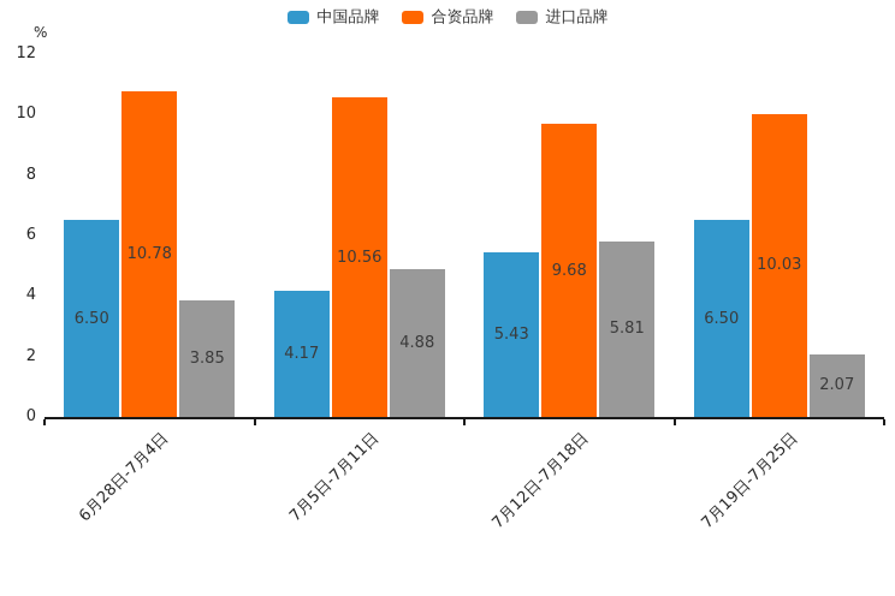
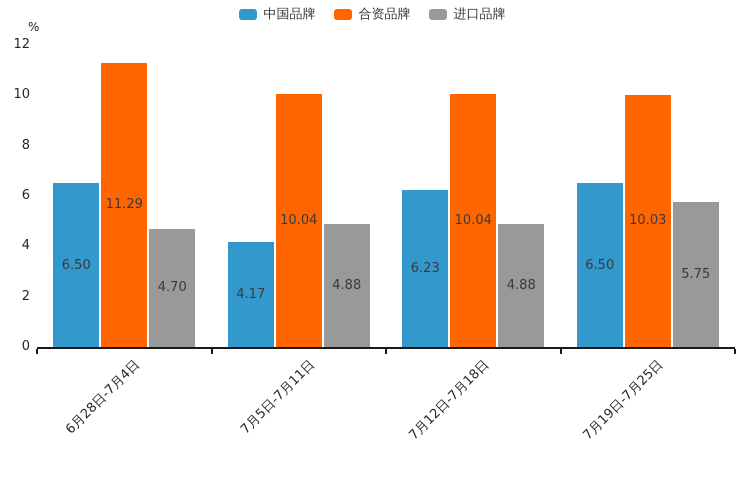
合资品牌/6月28日-7月4日: 10.78 -> 11.29
进口品牌/6月28日-7月4日: 3.85 -> 4.70
合资品牌/7月5日-7月11日: 10.56 -> 10.04
中国品牌/7月12日-7月18日: 5.43 -> 6.23
合资品牌/7月12日-7月18日: 9.68 -> 10.04
进口品牌/7月12日-7月18日: 5.81 -> 4.88
进口品牌/7月19日-7月25日: 2.07 -> 5.75
